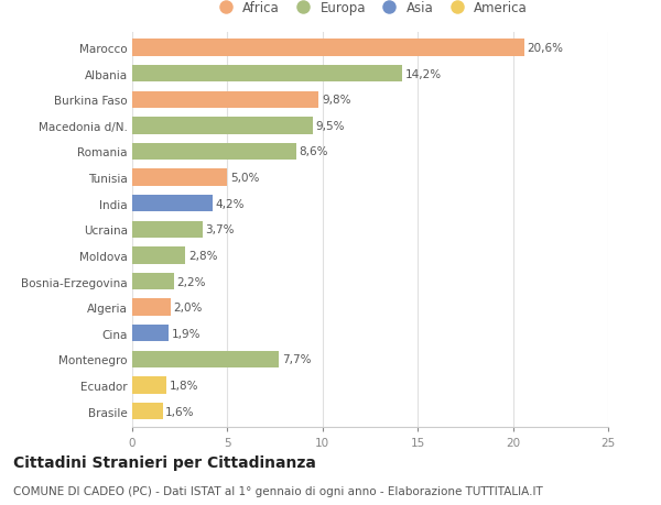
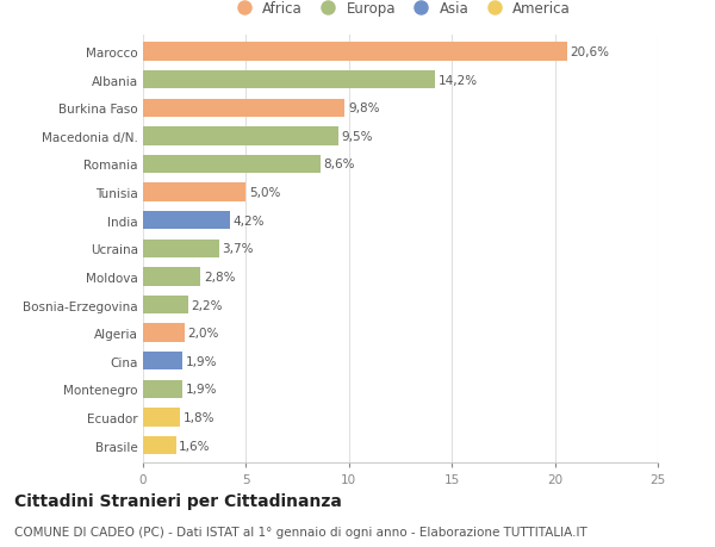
Montenegro: 7,7% -> 1,9%
